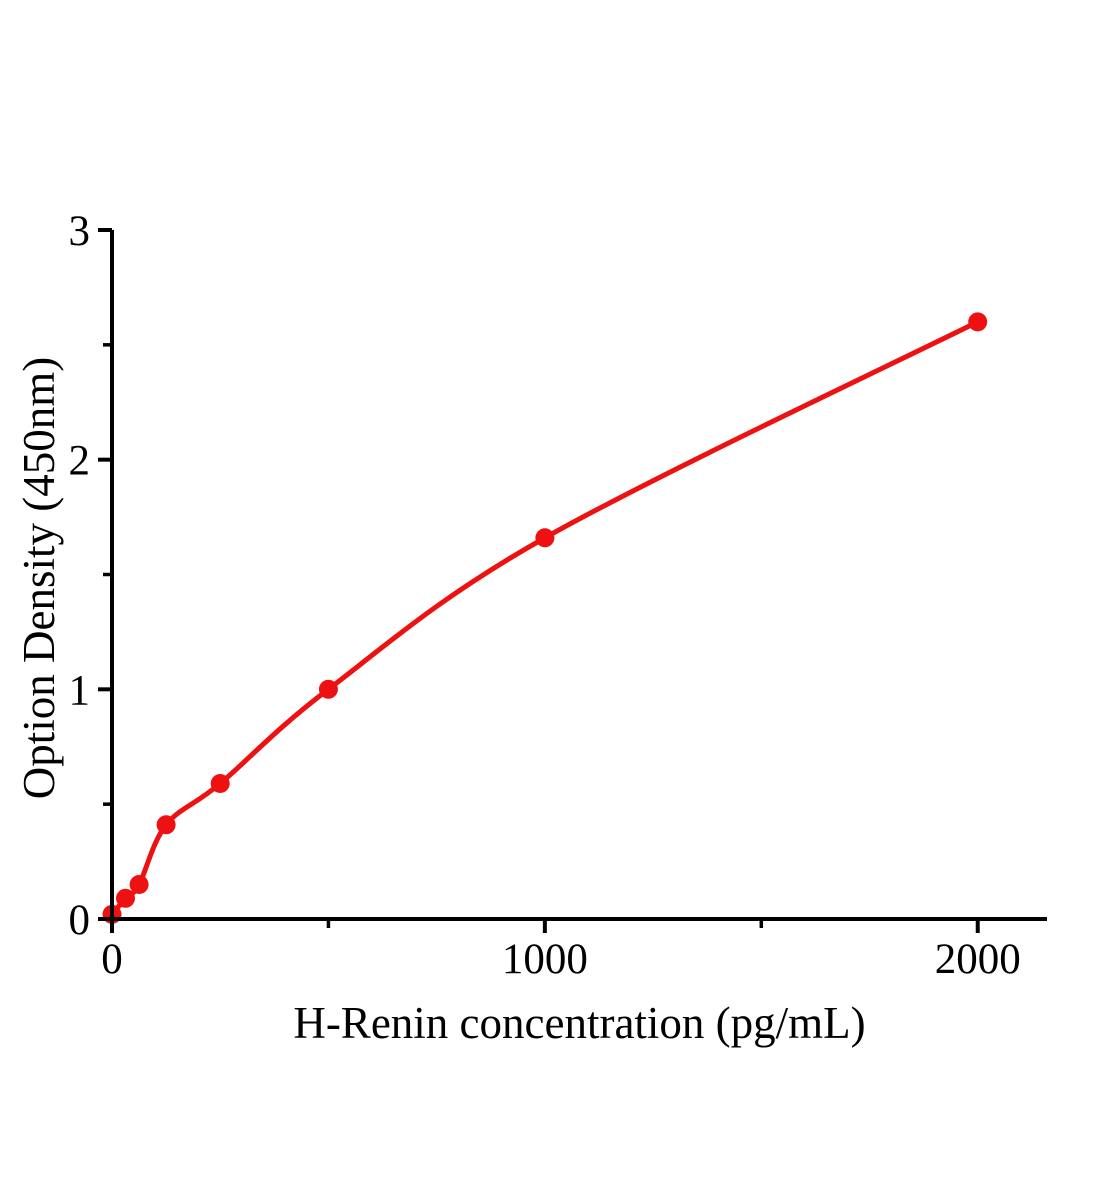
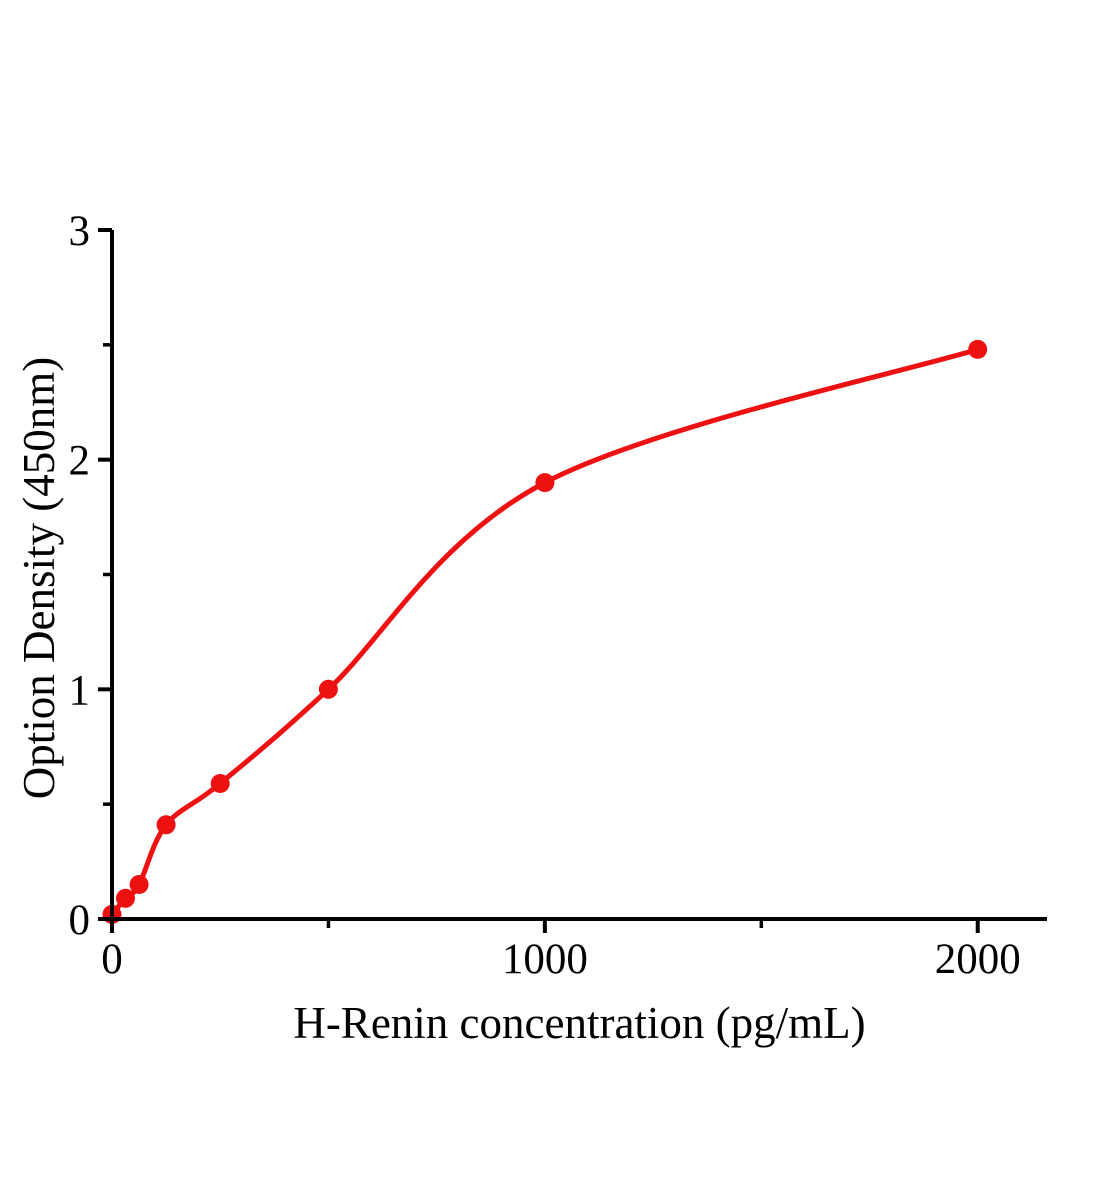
1000: 1.66 -> 1.90
2000: 2.60 -> 2.48
